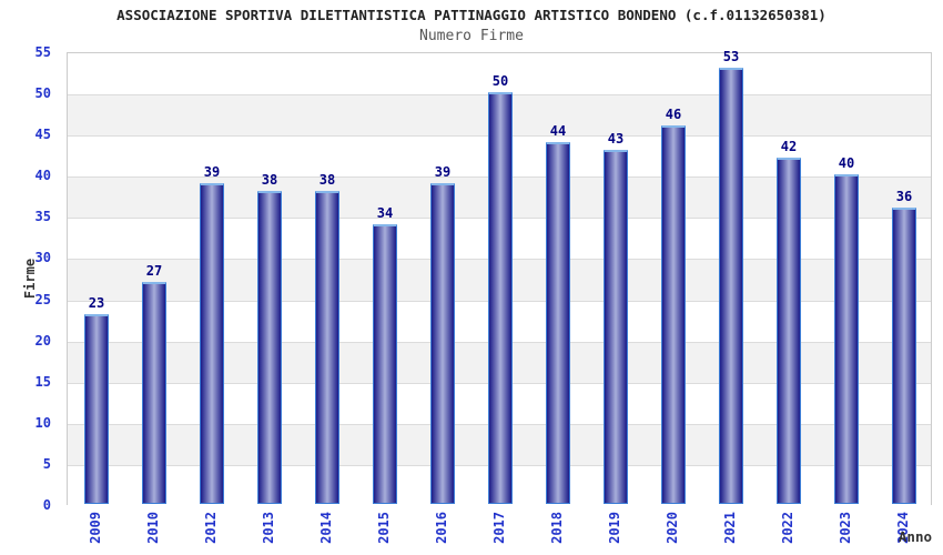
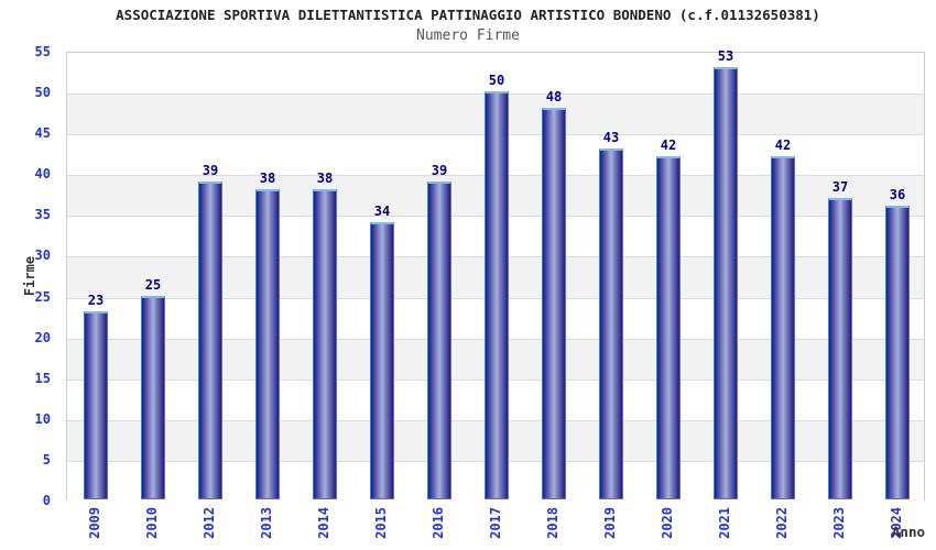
2010: 27 -> 25
2018: 44 -> 48
2020: 46 -> 42
2023: 40 -> 37
